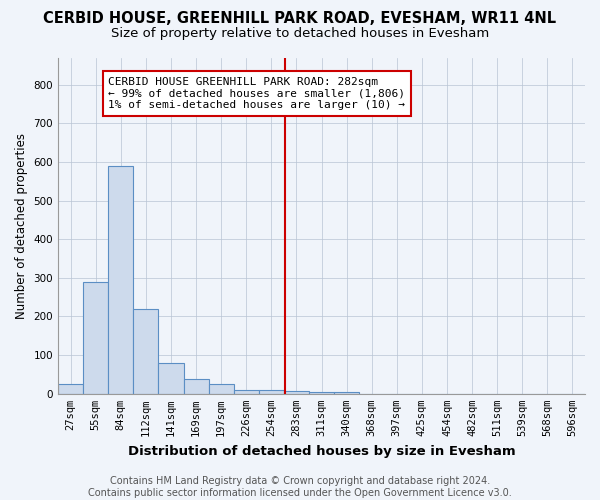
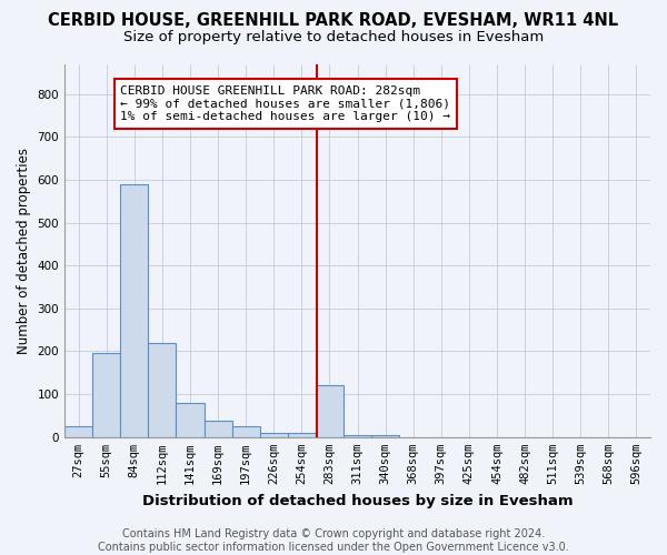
55sqm: 290 -> 195
283sqm: 8 -> 120
